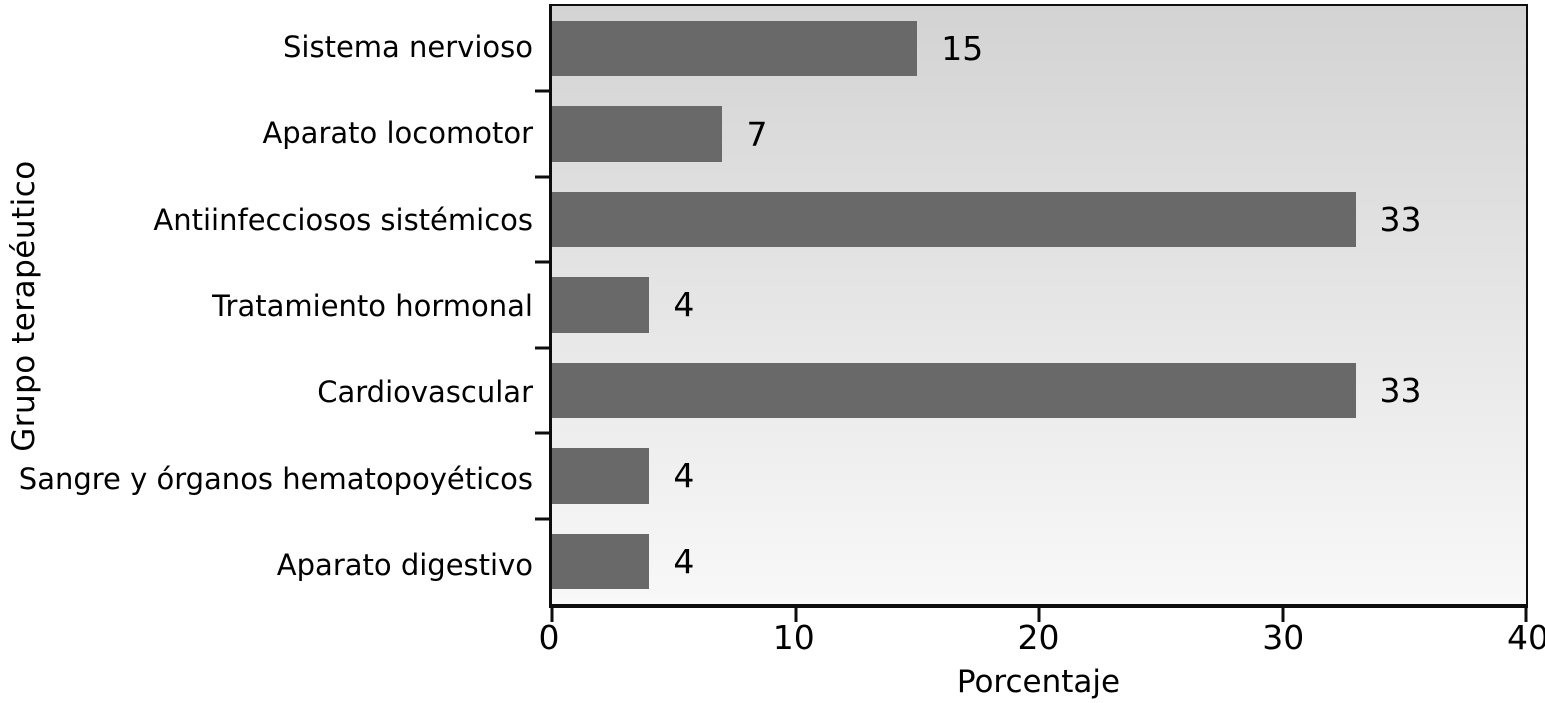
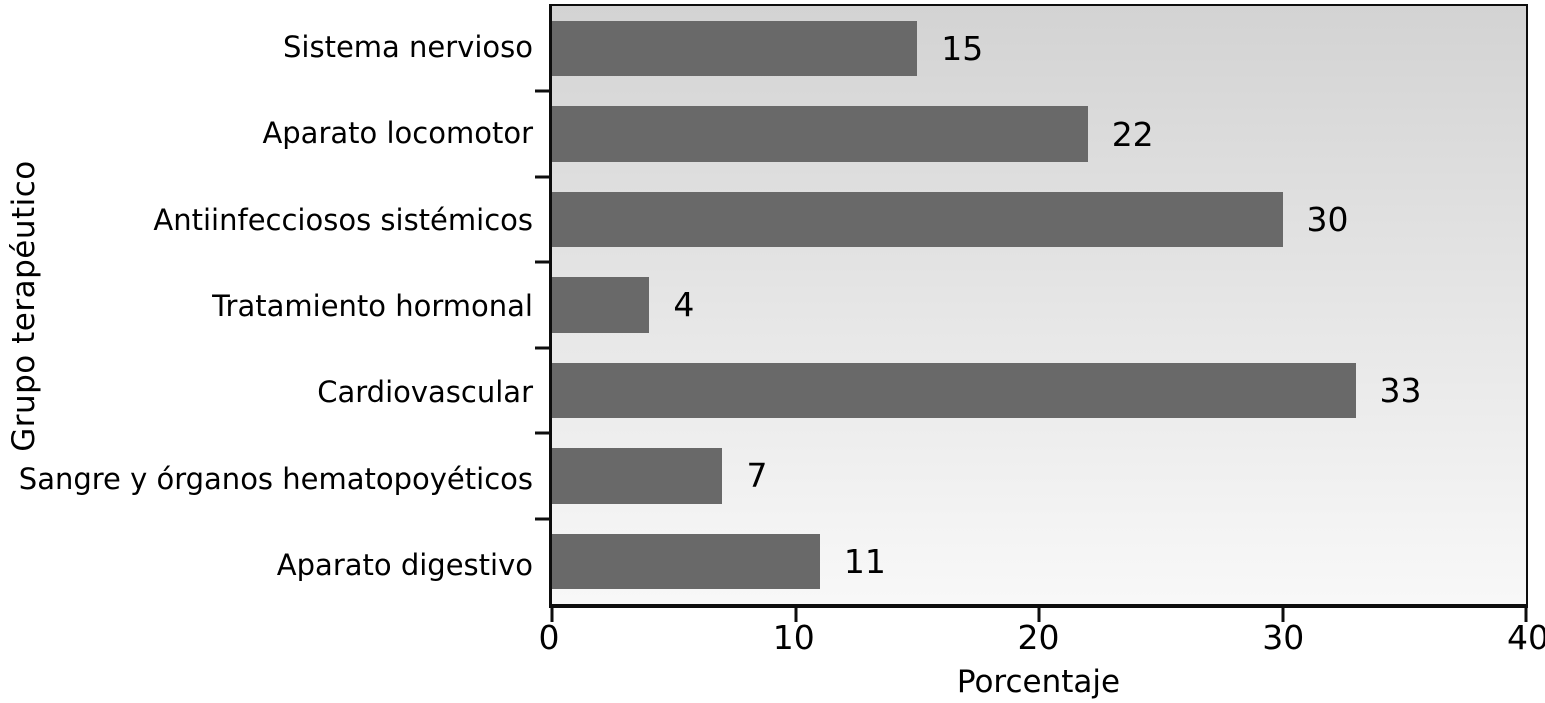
Aparato locomotor: 7 -> 22
Antiinfecciosos sistémicos: 33 -> 30
Sangre y órganos hematopoyéticos: 4 -> 7
Aparato digestivo: 4 -> 11
